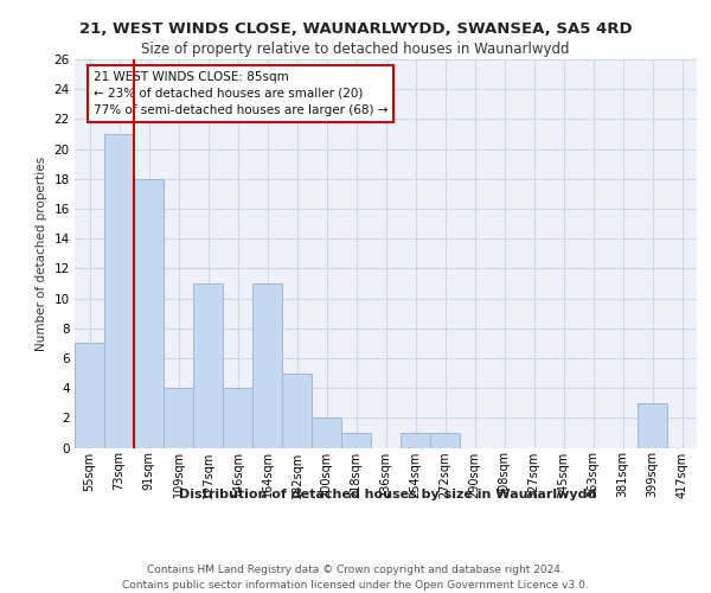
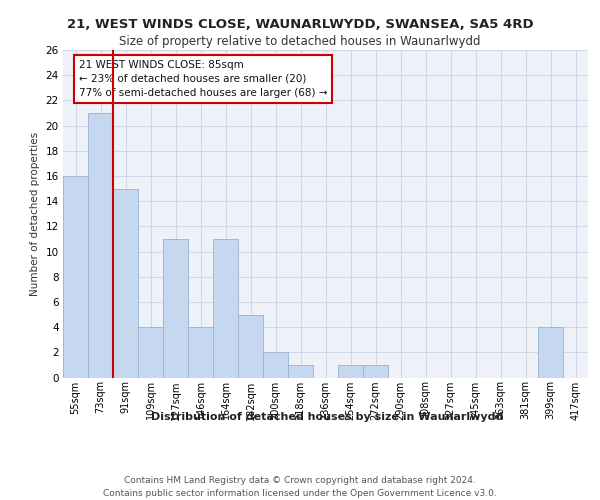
55sqm: 7 -> 16
91sqm: 18 -> 15
399sqm: 3 -> 4
